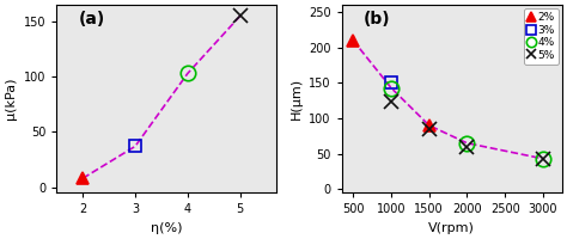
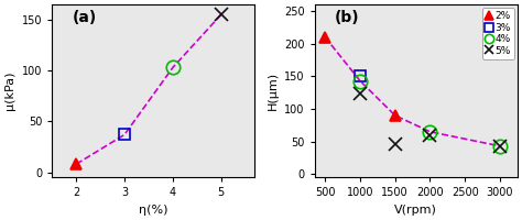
5%/1500: 85 -> 46
